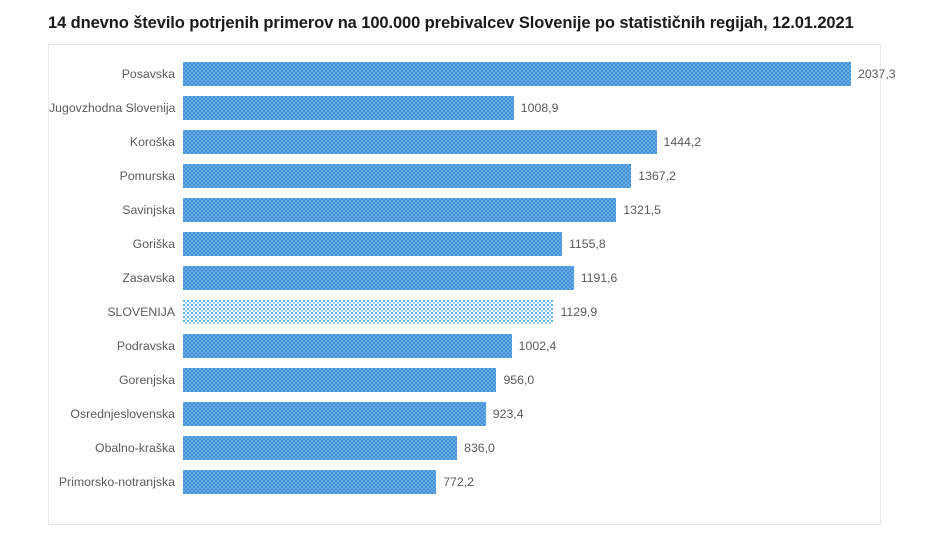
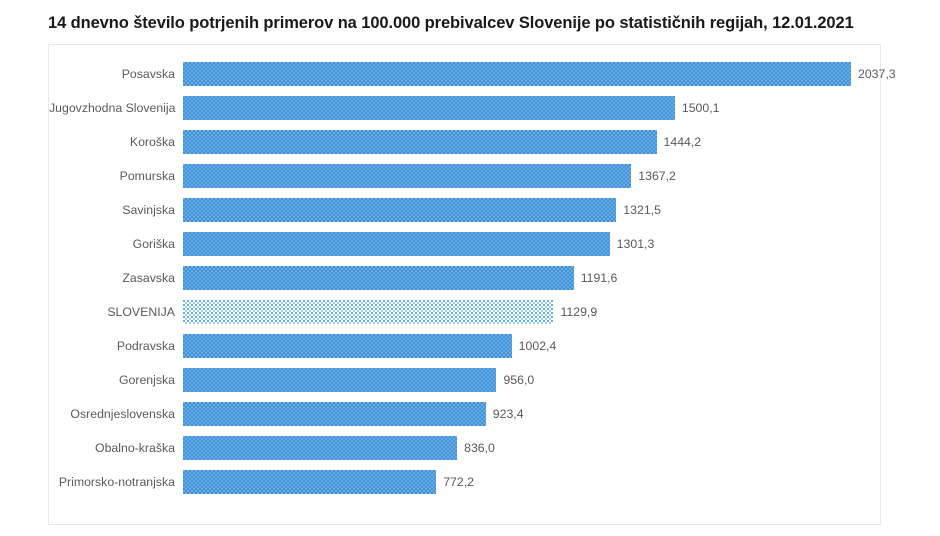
Jugovzhodna Slovenija: 1008,9 -> 1500,1
Goriška: 1155,8 -> 1301,3
